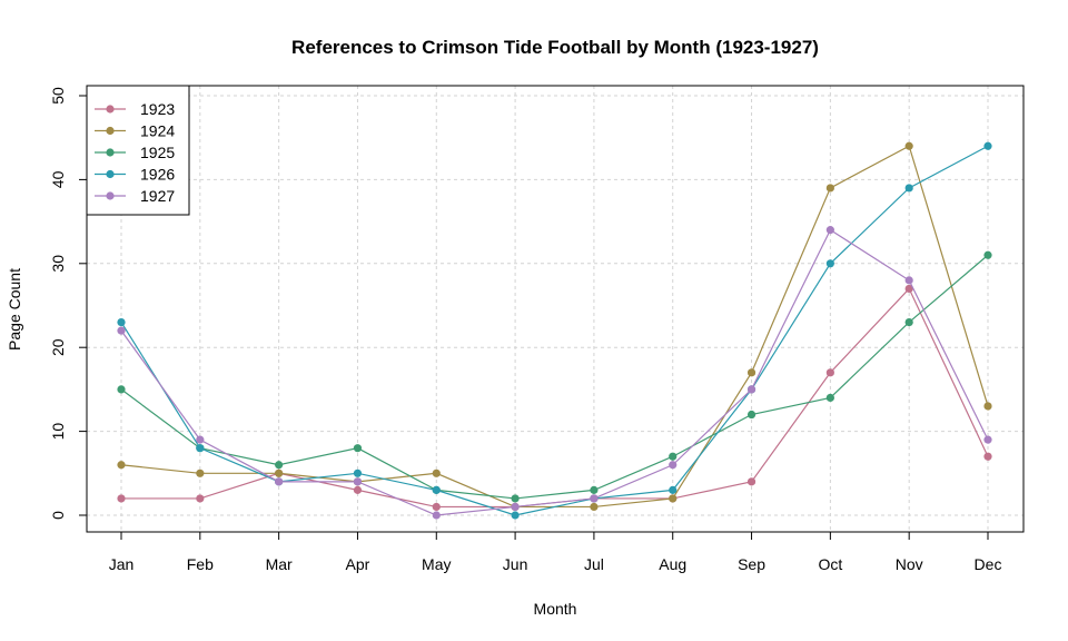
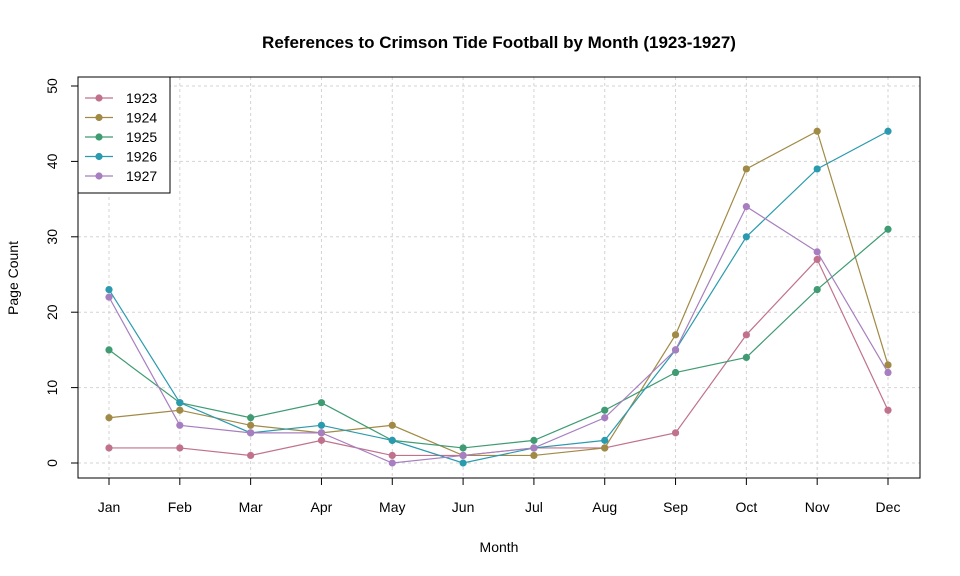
1924/Feb: 5 -> 7
1927/Feb: 9 -> 5
1923/Mar: 5 -> 1
1927/Dec: 9 -> 12
